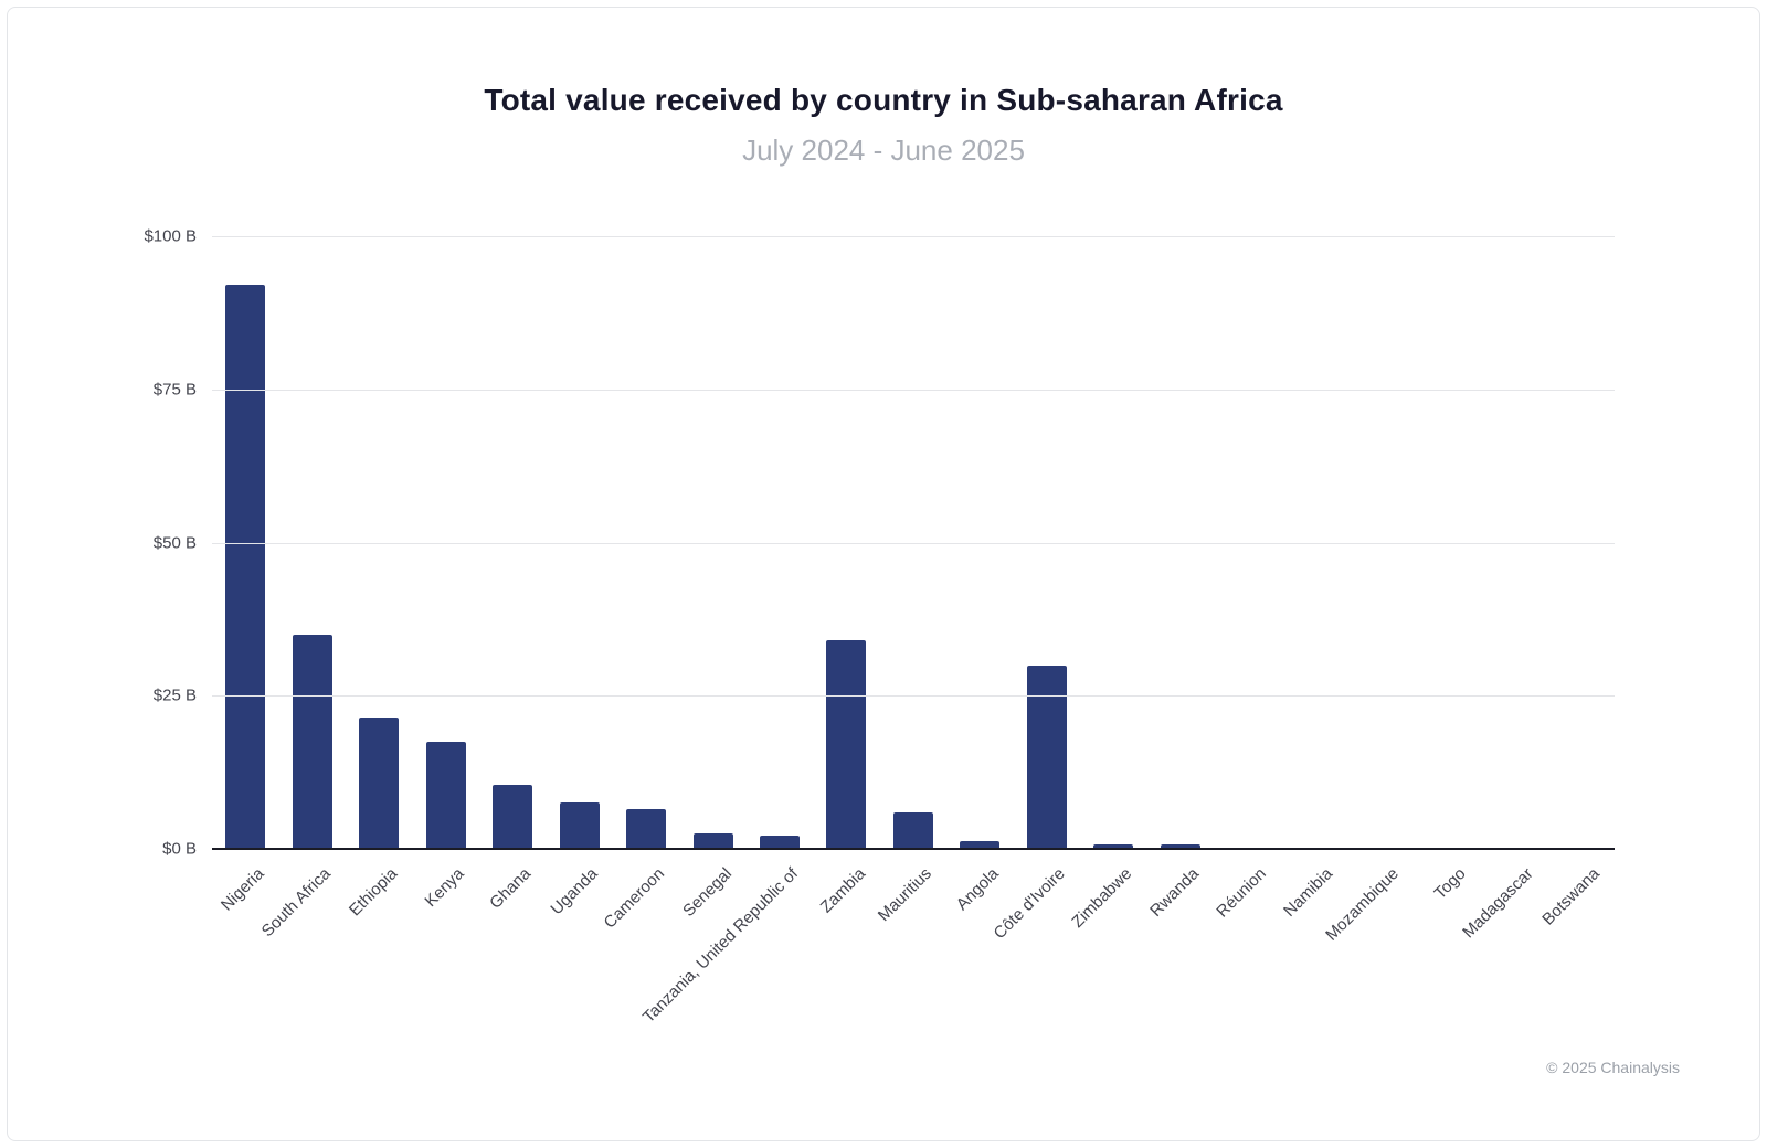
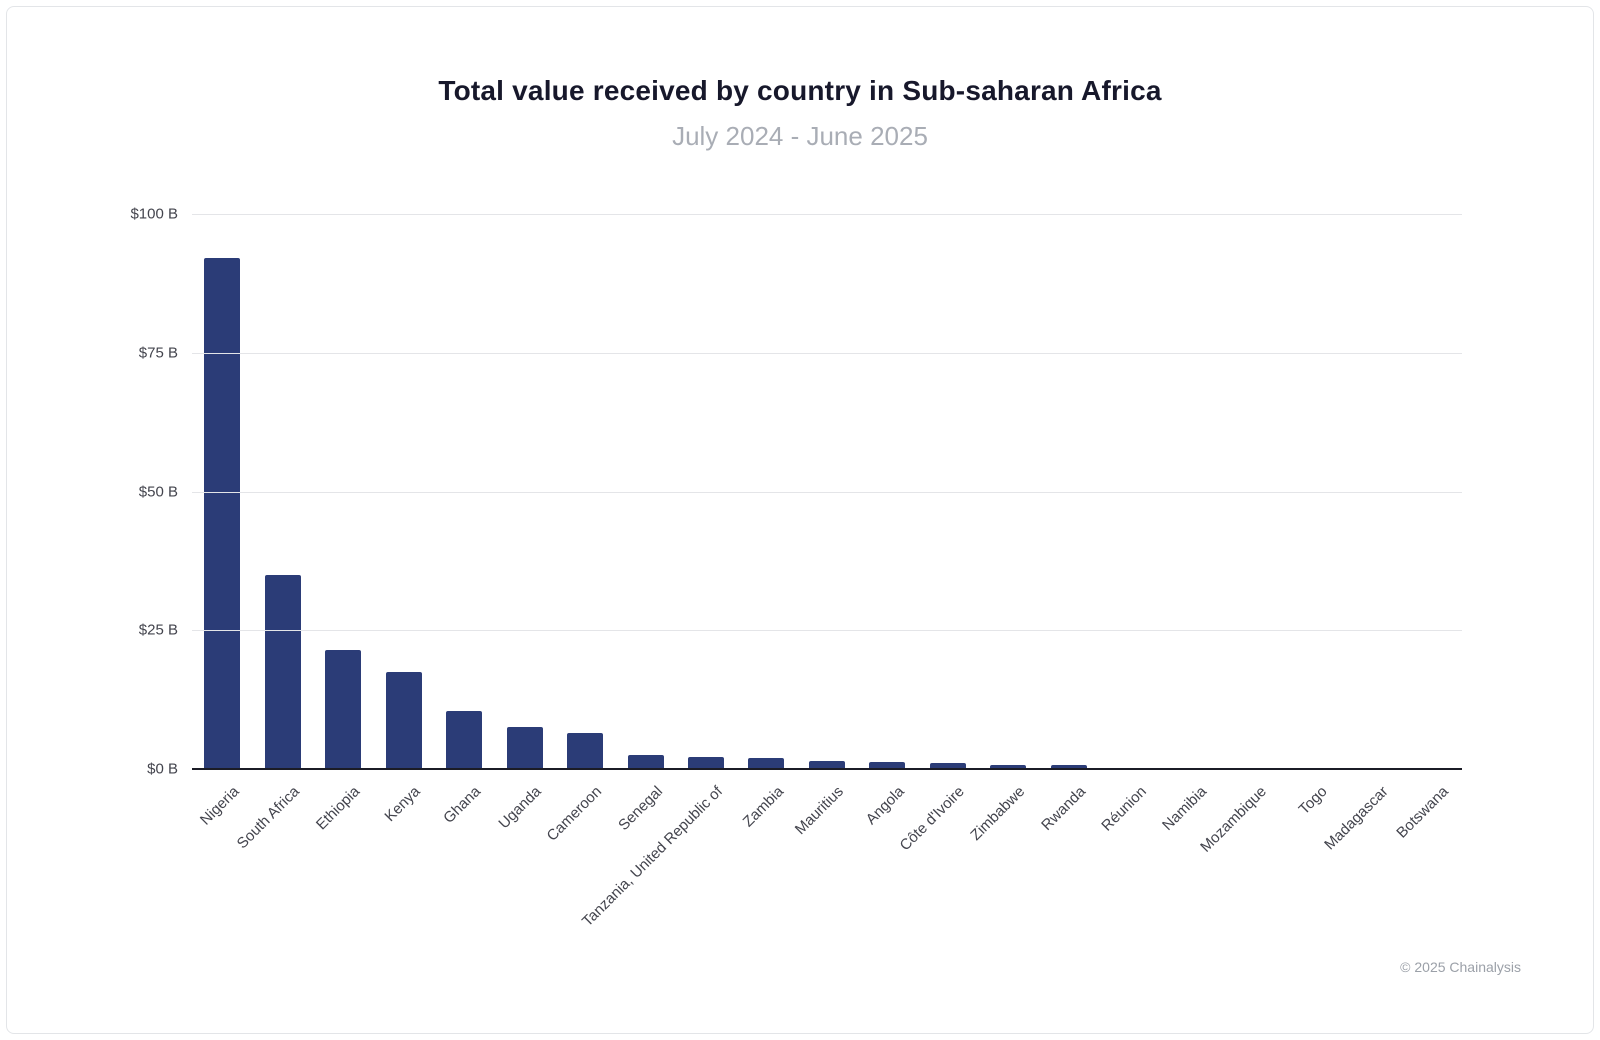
Zambia: $34B -> $2B
Mauritius: $6B -> $2B
Côte d'Ivoire: $30B -> $1B
